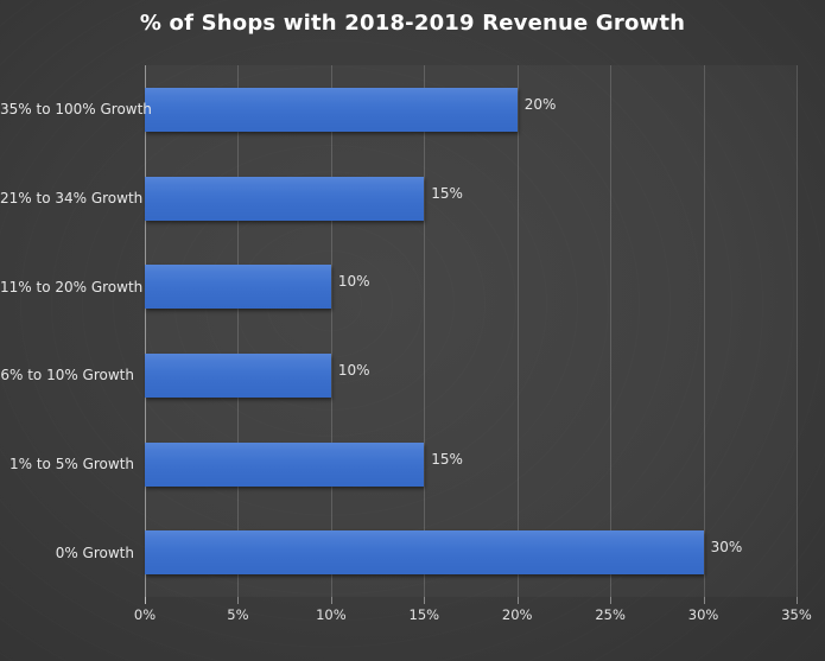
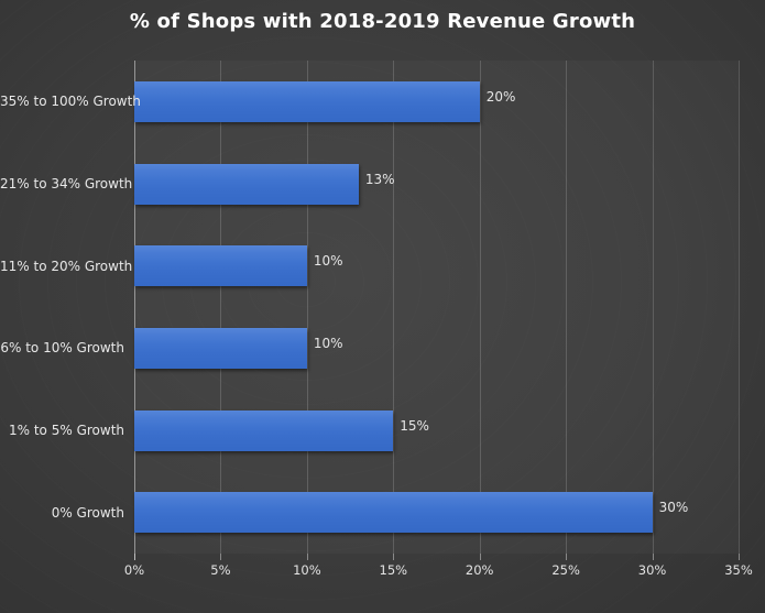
21% to 34% Growth: 15% -> 13%
